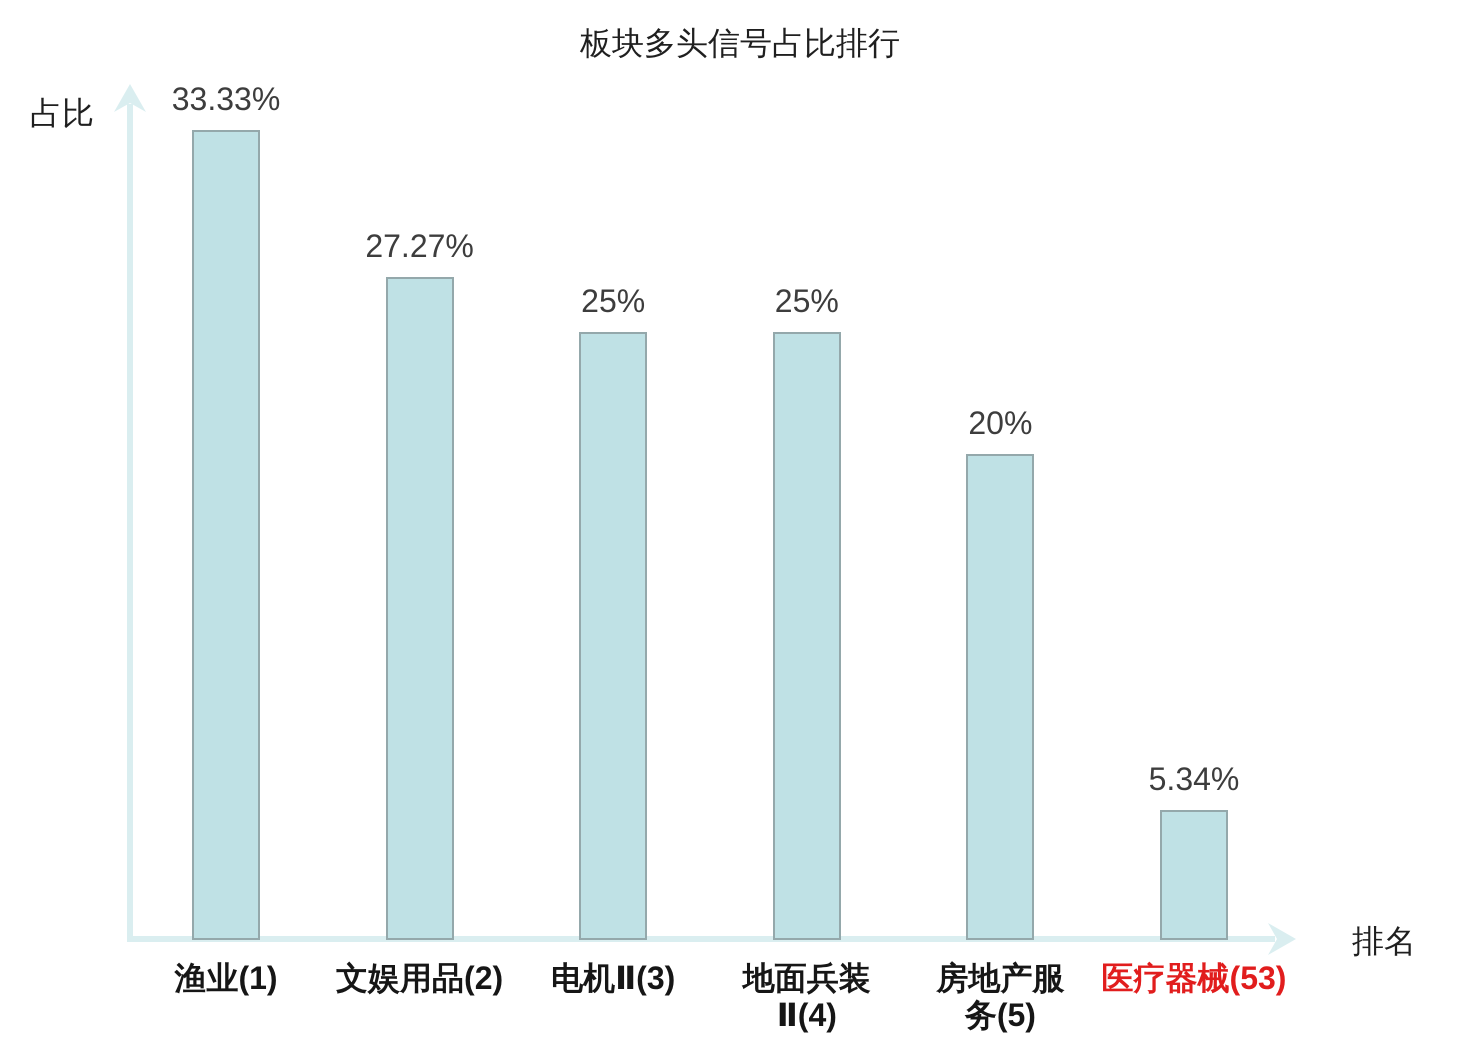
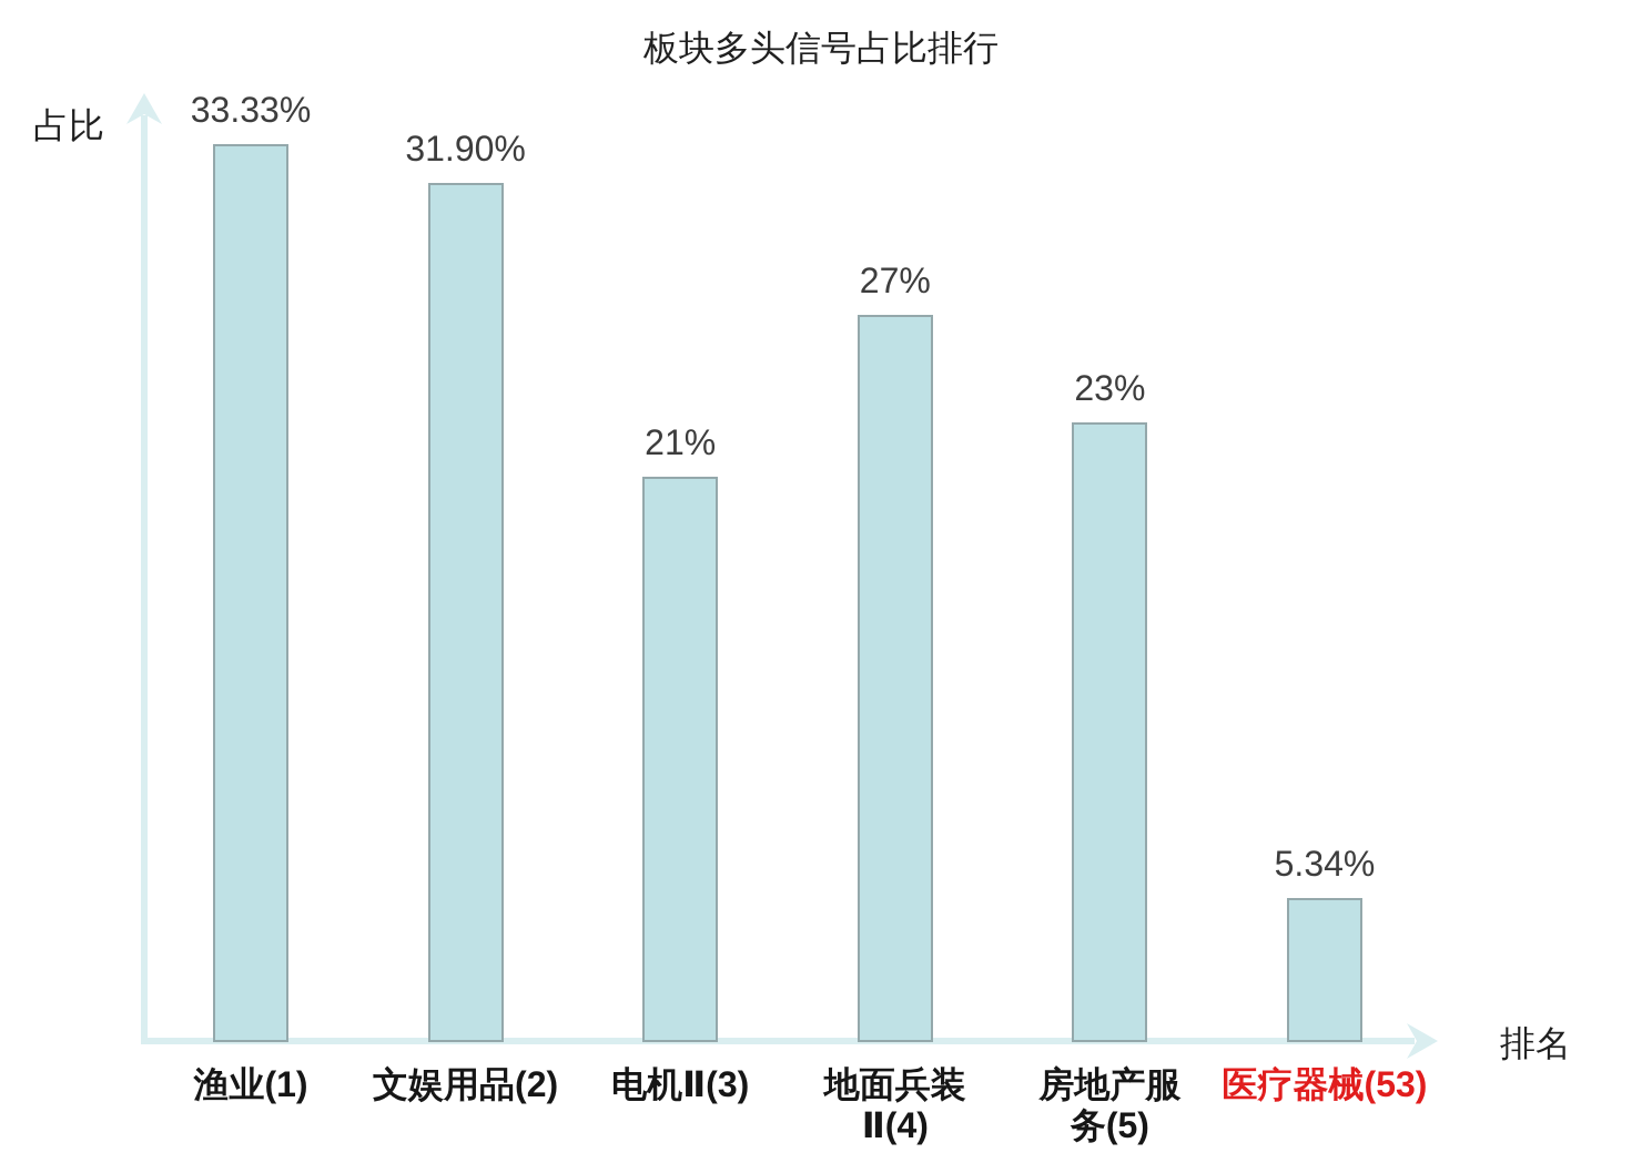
文娱用品(2): 27.27% -> 31.90%
电机Ⅱ(3): 25% -> 21%
地面兵装 Ⅱ(4): 25% -> 27%
房地产服 务(5): 20% -> 23%
